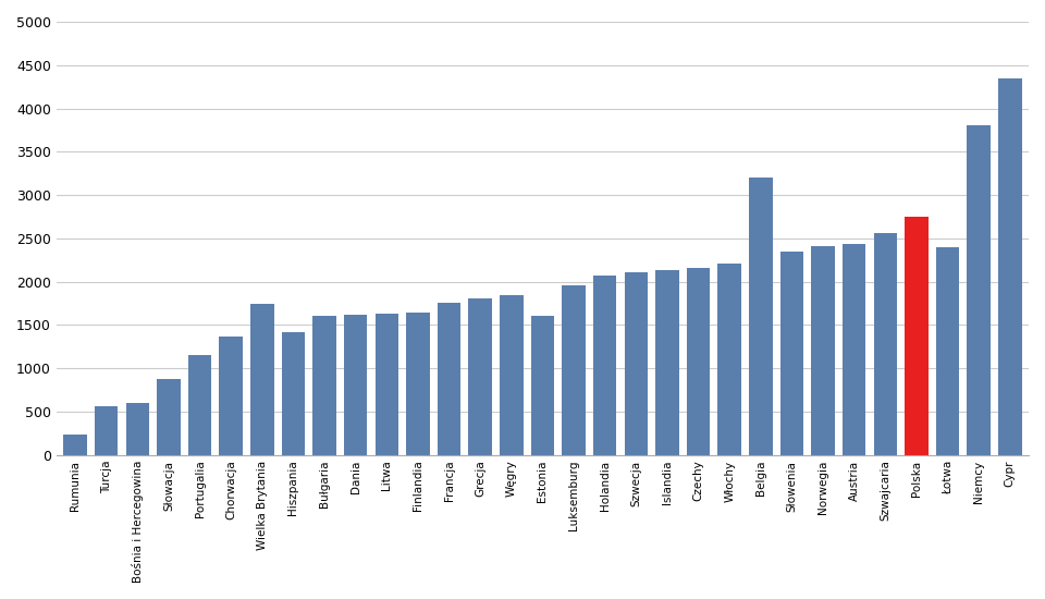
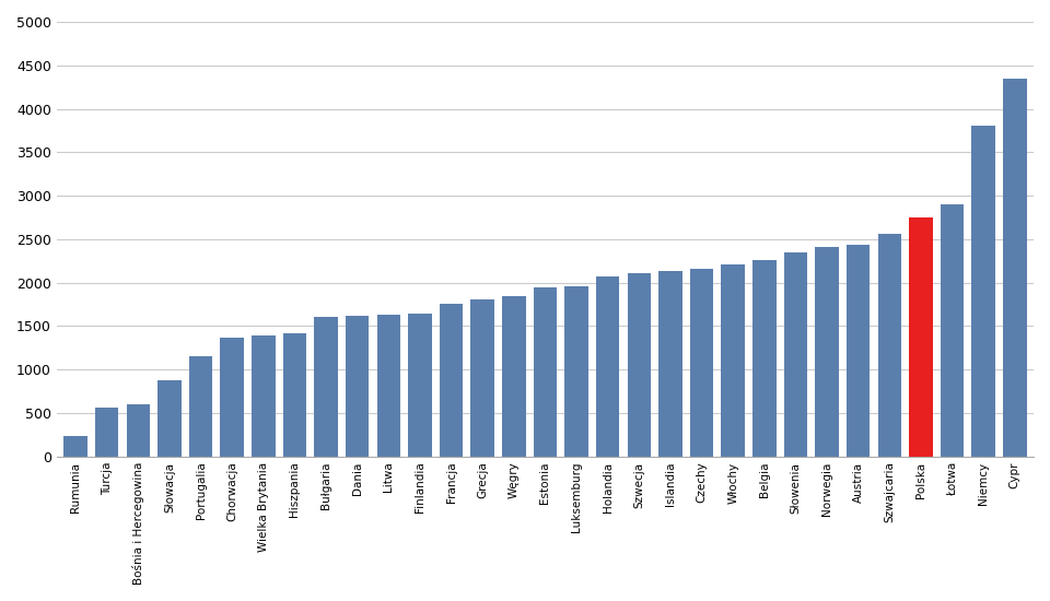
Wielka Brytania: 1740 -> 1390
Estonia: 1600 -> 1940
Belgia: 3200 -> 2260
Łotwa: 2400 -> 2900
